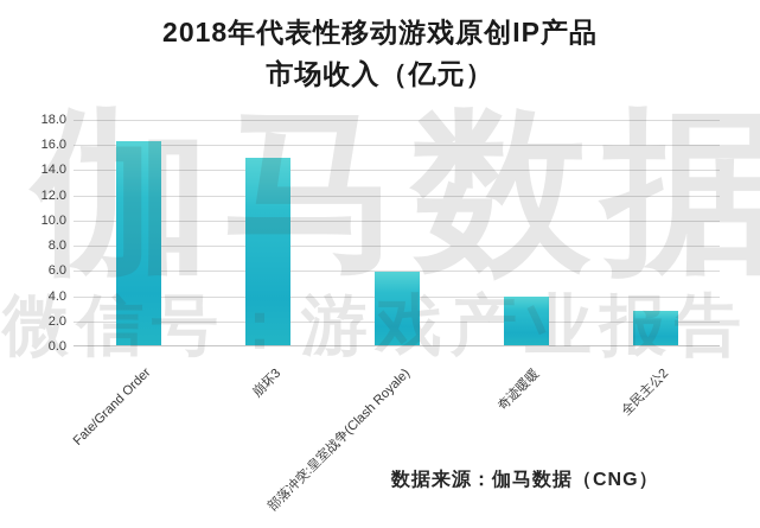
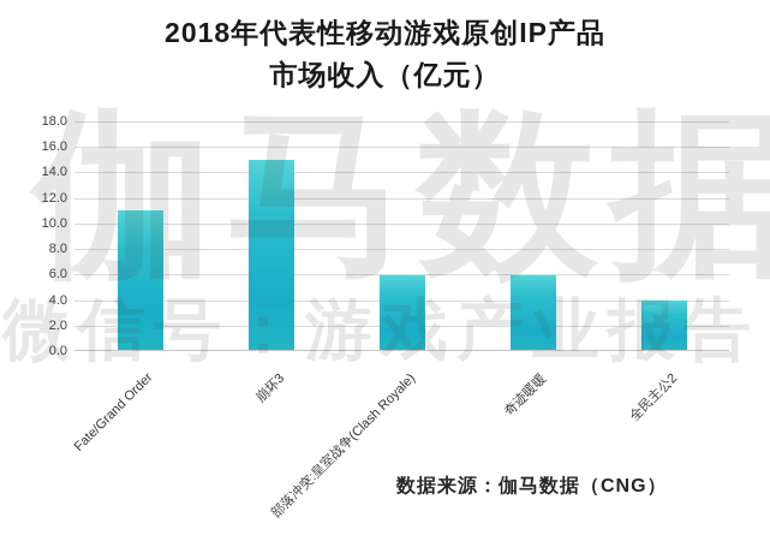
Fate/Grand Order: 16.3 -> 11.0
奇迹暖暖: 4.0 -> 5.9
全民主公2: 2.8 -> 4.0
